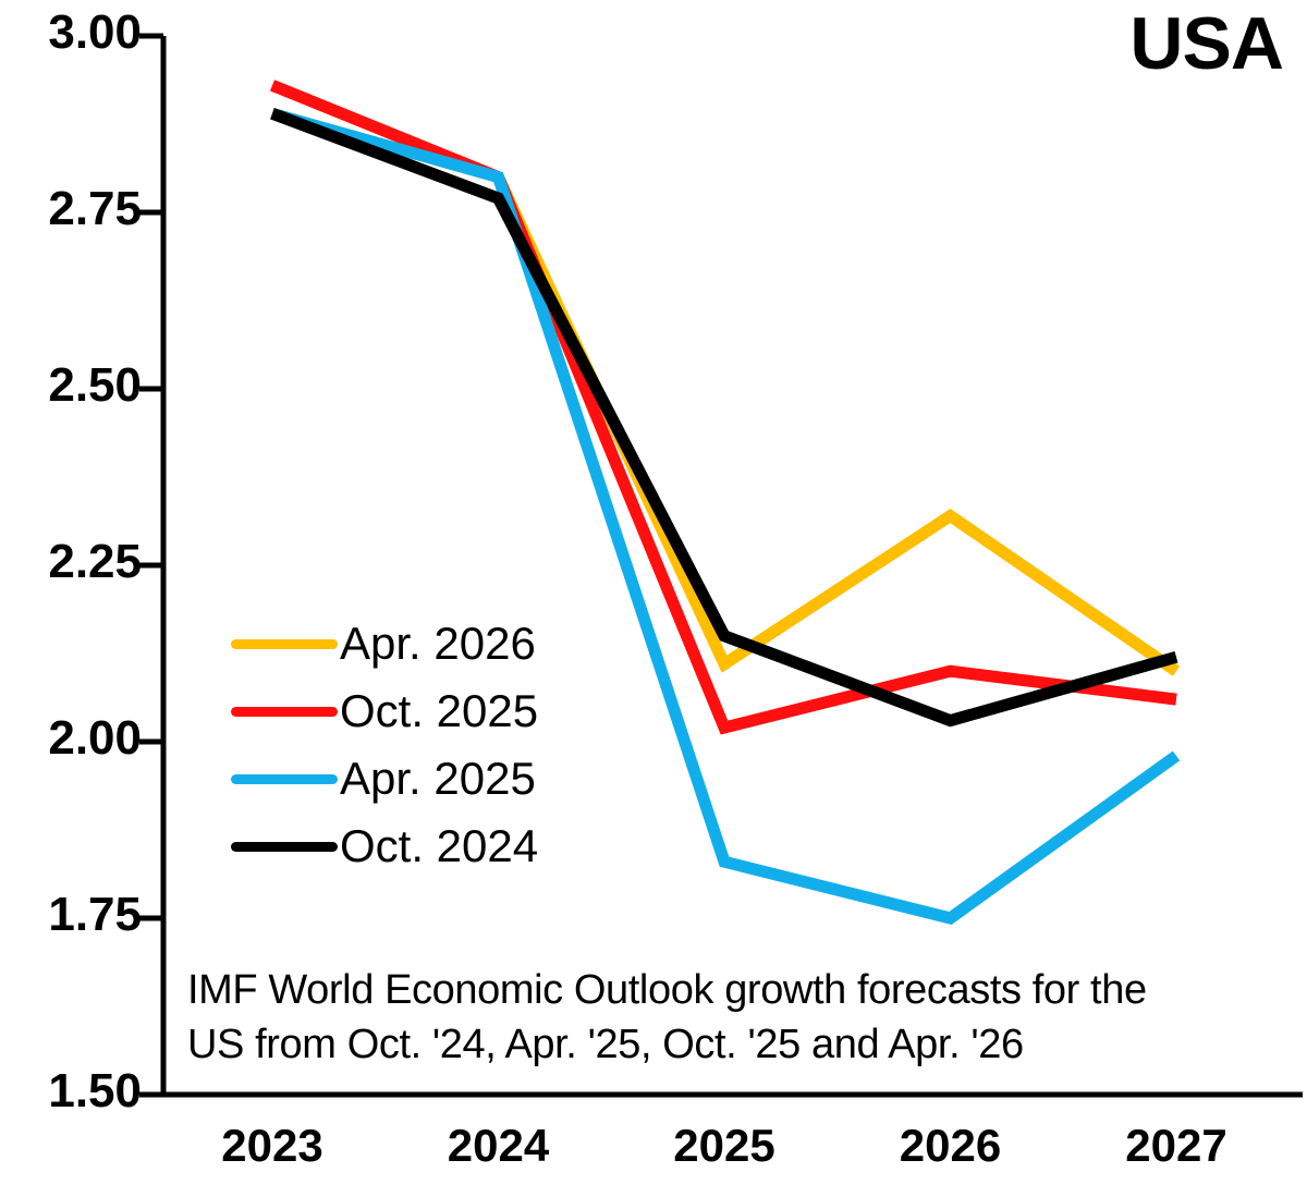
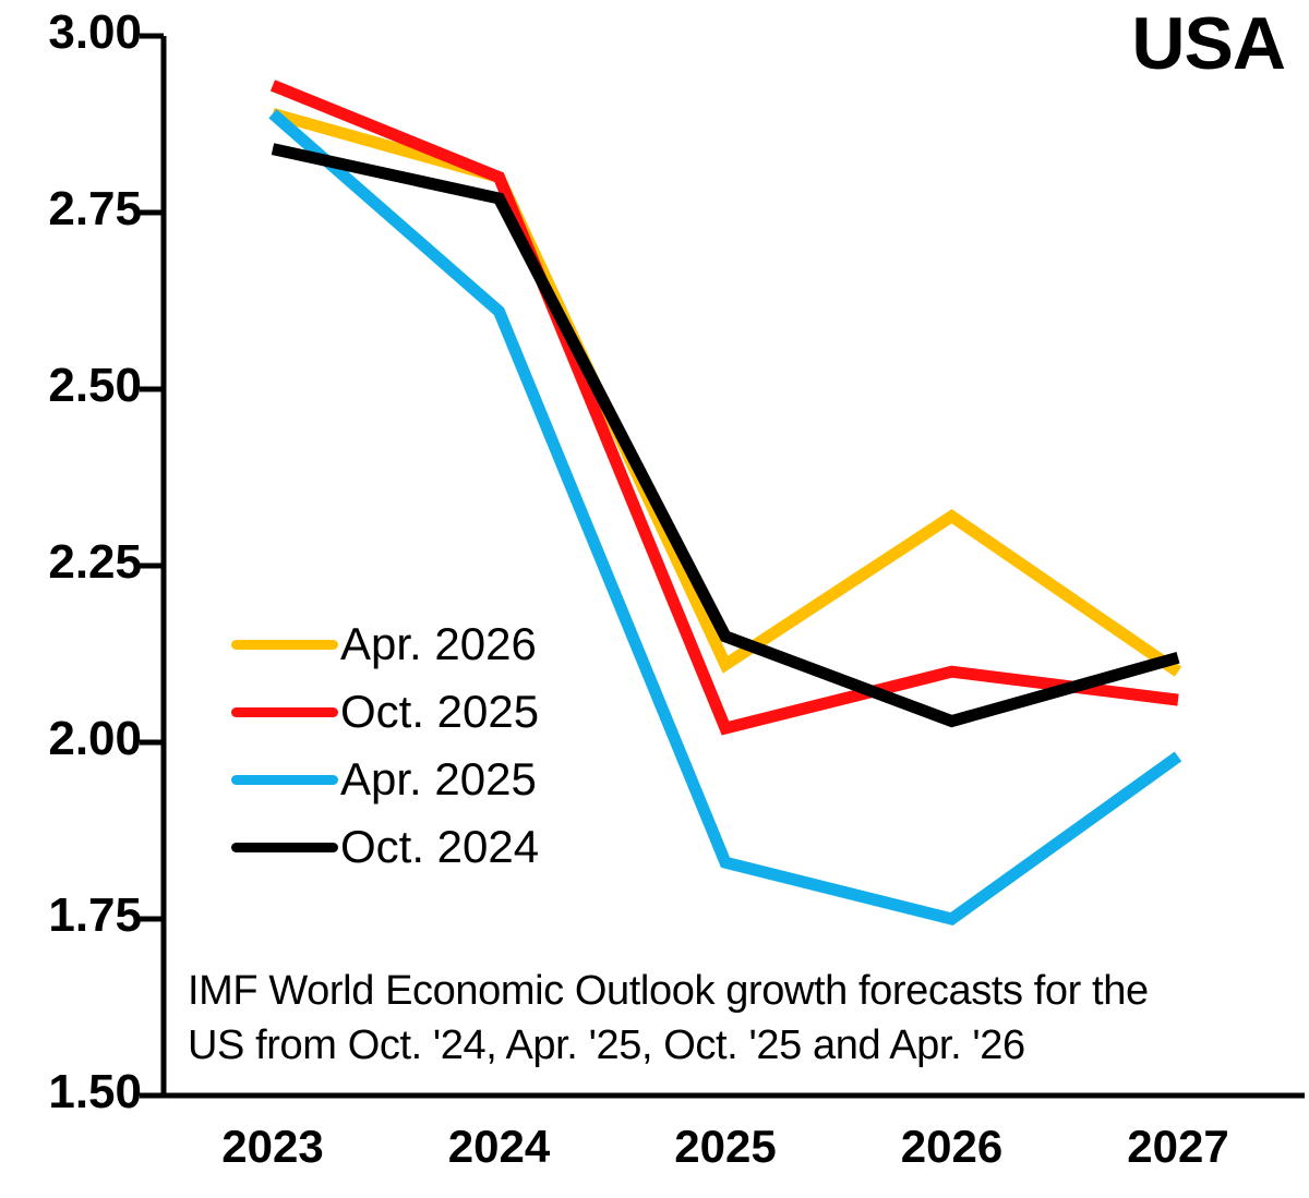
Oct. 2024/2023: 2.89 -> 2.84
Apr. 2025/2024: 2.80 -> 2.61
